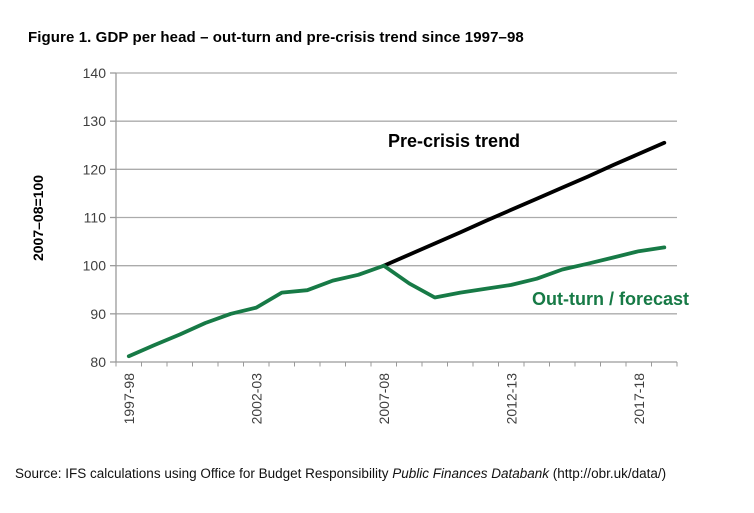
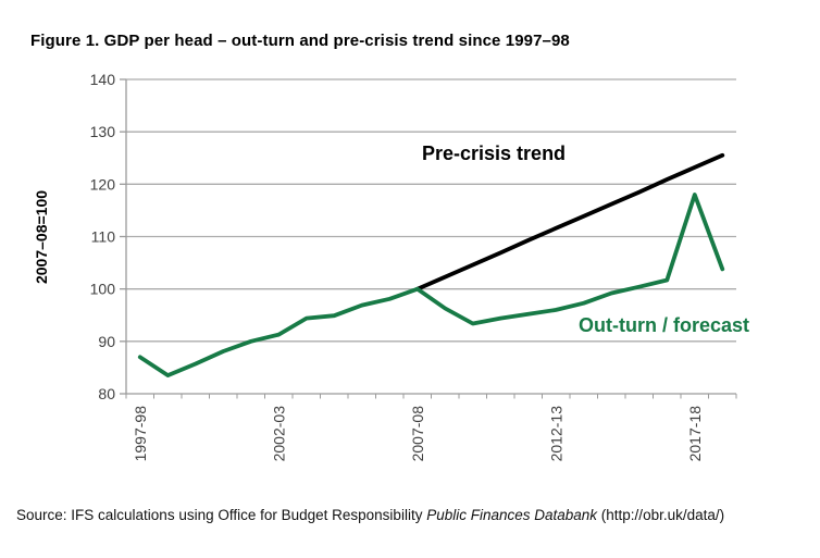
Out-turn / forecast/1997-98: 81 -> 87
Out-turn / forecast/2017-18: 103 -> 118
